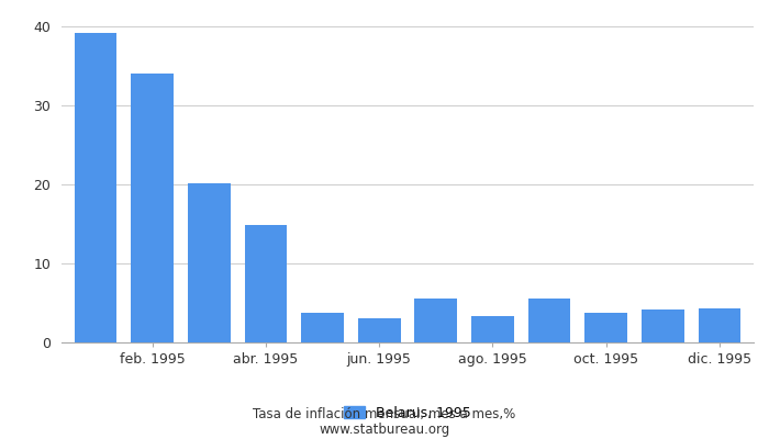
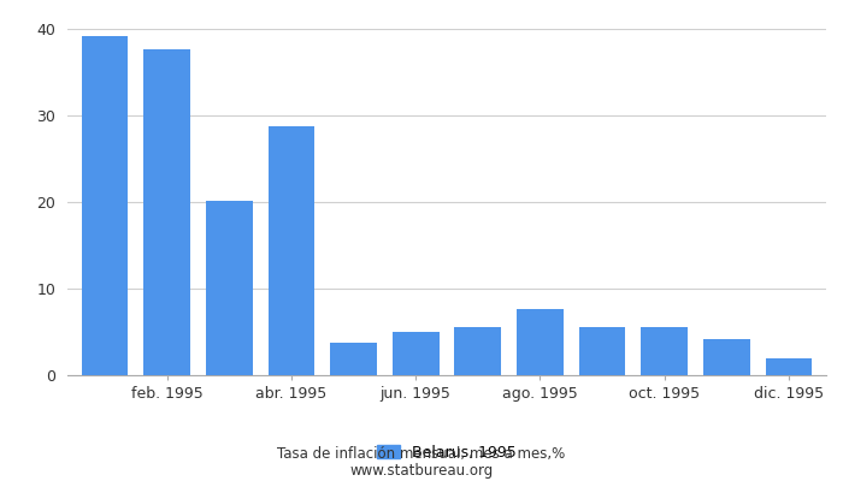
feb. 1995: 34.0 -> 37.6
abr. 1995: 14.9 -> 28.8
jun. 1995: 3.0 -> 5.0
ago. 1995: 3.3 -> 7.6
oct. 1995: 3.8 -> 5.6
dic. 1995: 4.3 -> 2.0
